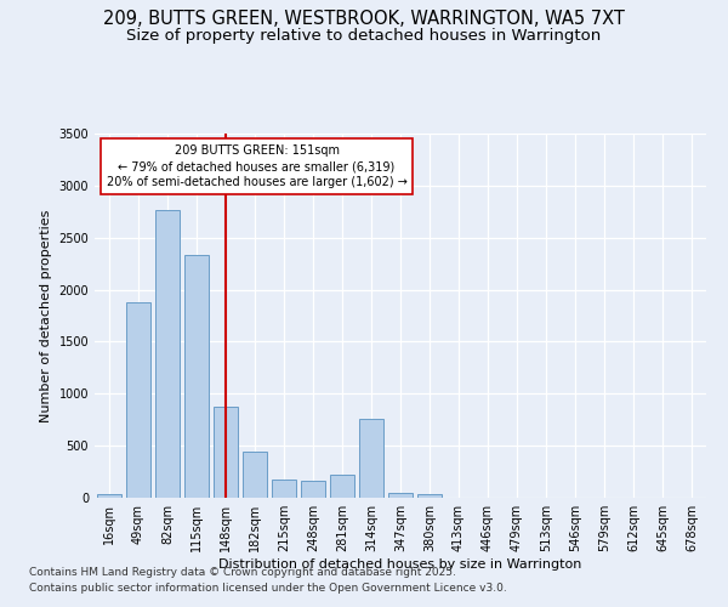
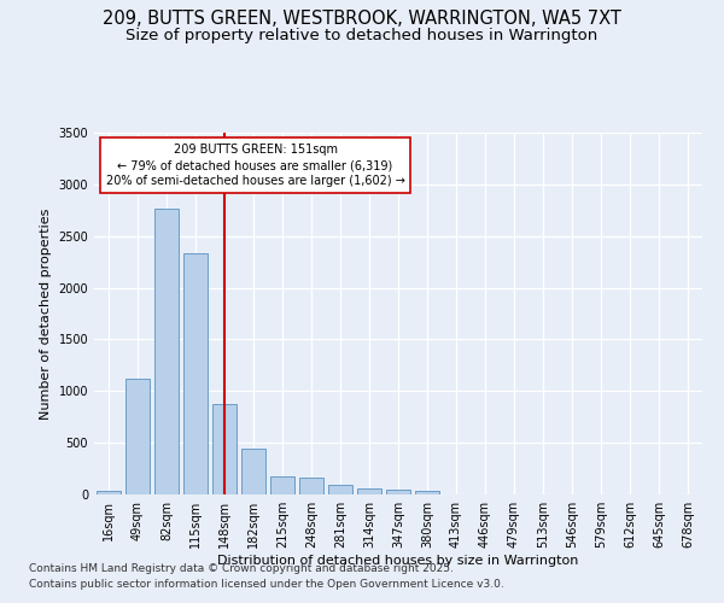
49sqm: 1880 -> 1120
281sqm: 220 -> 90
314sqm: 760 -> 60
